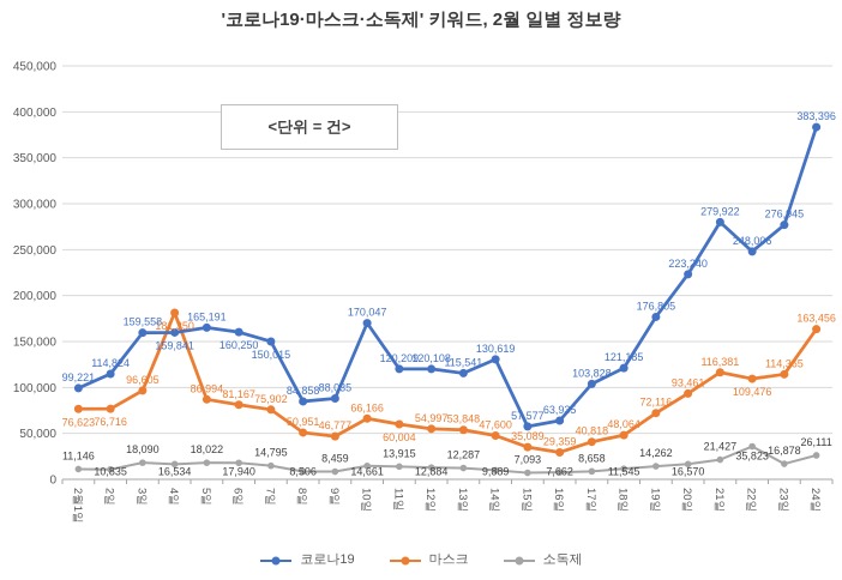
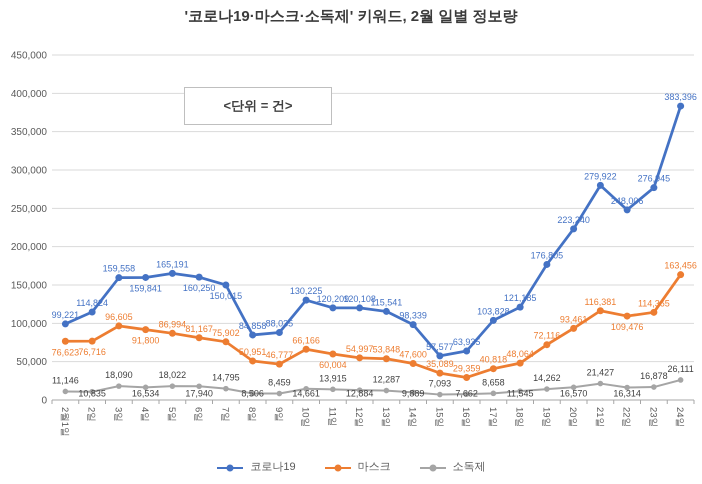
마스크/4일: 181,350 -> 91,800
코로나19/10일: 170,047 -> 130,225
코로나19/14일: 130,619 -> 98,339
소독제/22일: 35,823 -> 16,314
